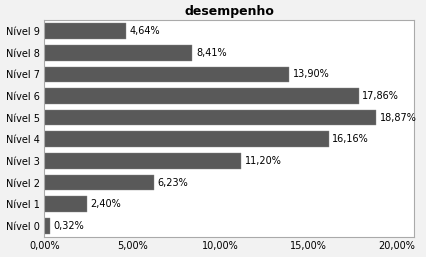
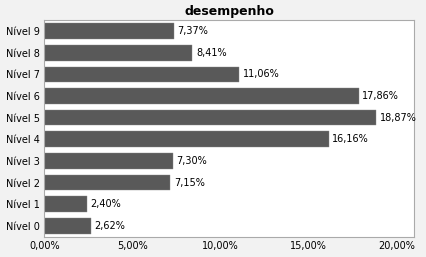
Nível 9: 4,64% -> 7,37%
Nível 7: 13,90% -> 11,06%
Nível 3: 11,20% -> 7,30%
Nível 2: 6,23% -> 7,15%
Nível 0: 0,32% -> 2,62%
